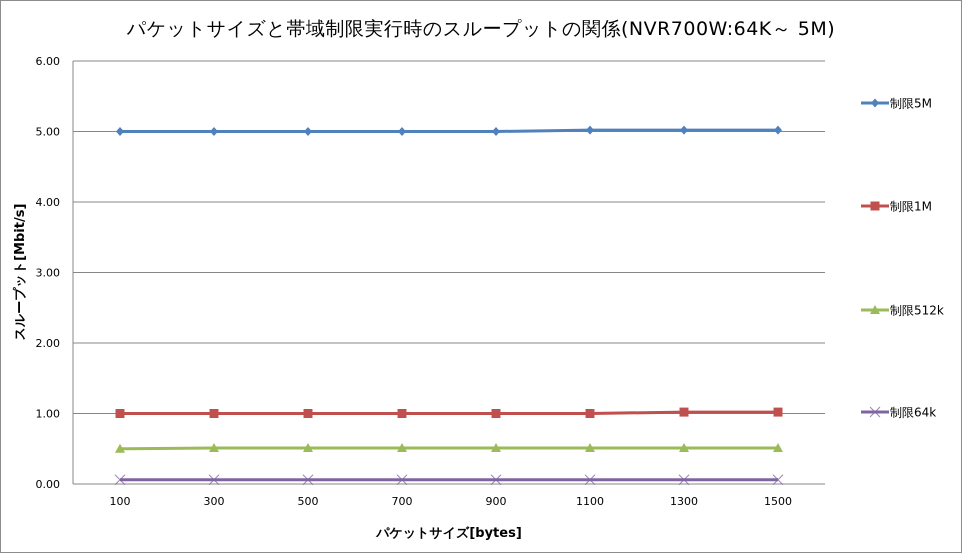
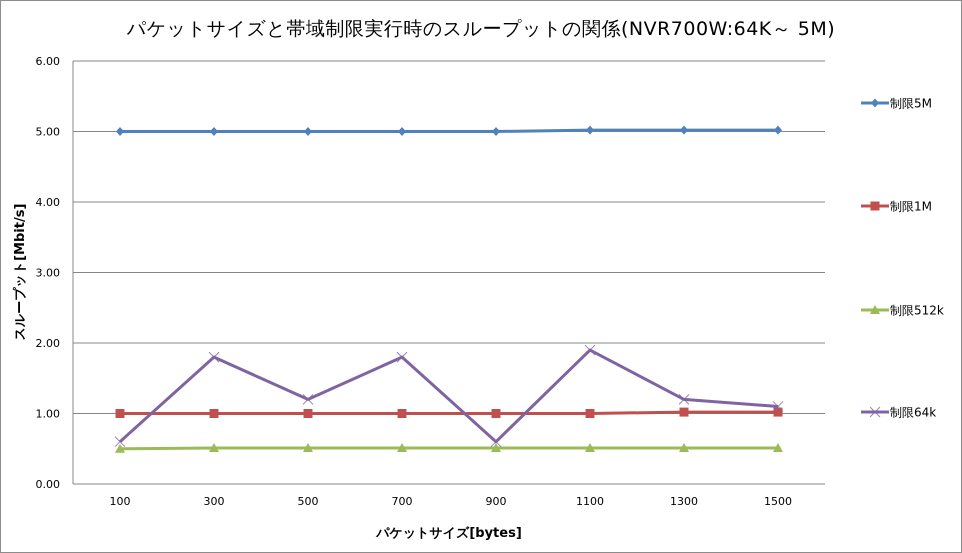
制限64k/100: 0.1 -> 0.6
制限64k/300: 0.1 -> 1.8
制限64k/500: 0.1 -> 1.2
制限64k/700: 0.1 -> 1.8
制限64k/900: 0.1 -> 0.6
制限64k/1100: 0.1 -> 1.9
制限64k/1300: 0.1 -> 1.2
制限64k/1500: 0.1 -> 1.1
